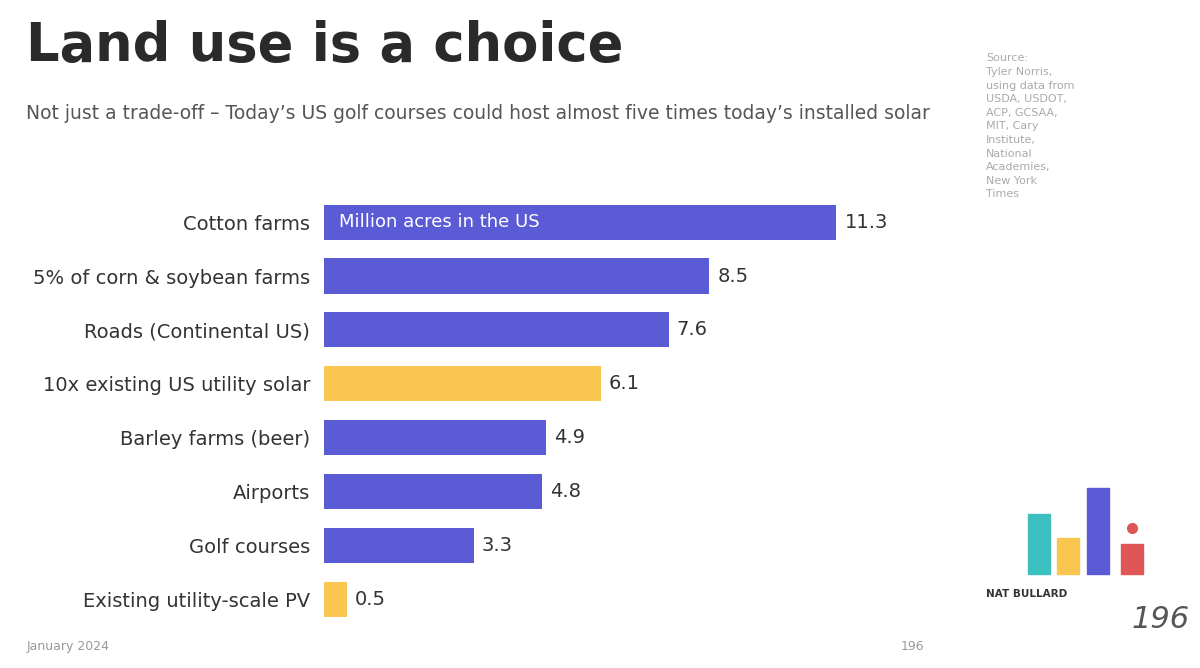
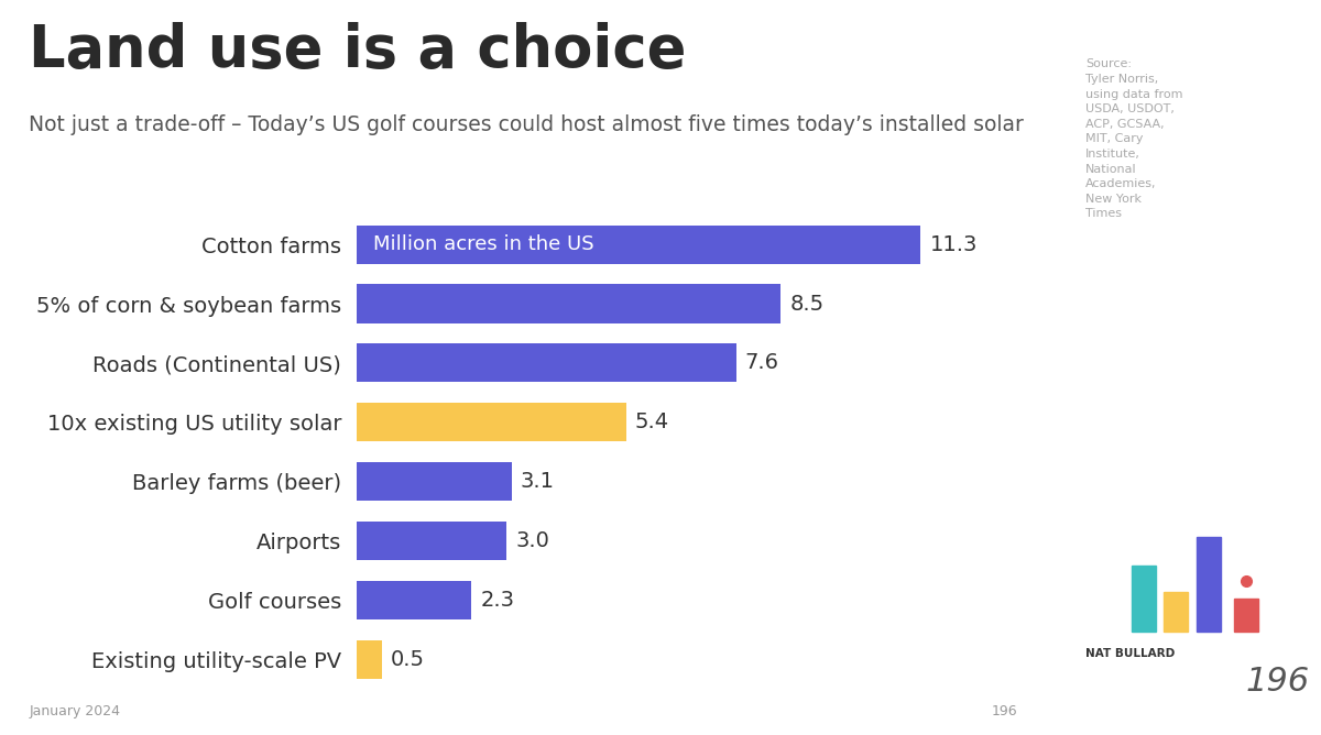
10x existing US utility solar: 6.1 -> 5.4
Barley farms (beer): 4.9 -> 3.1
Airports: 4.8 -> 3.0
Golf courses: 3.3 -> 2.3
